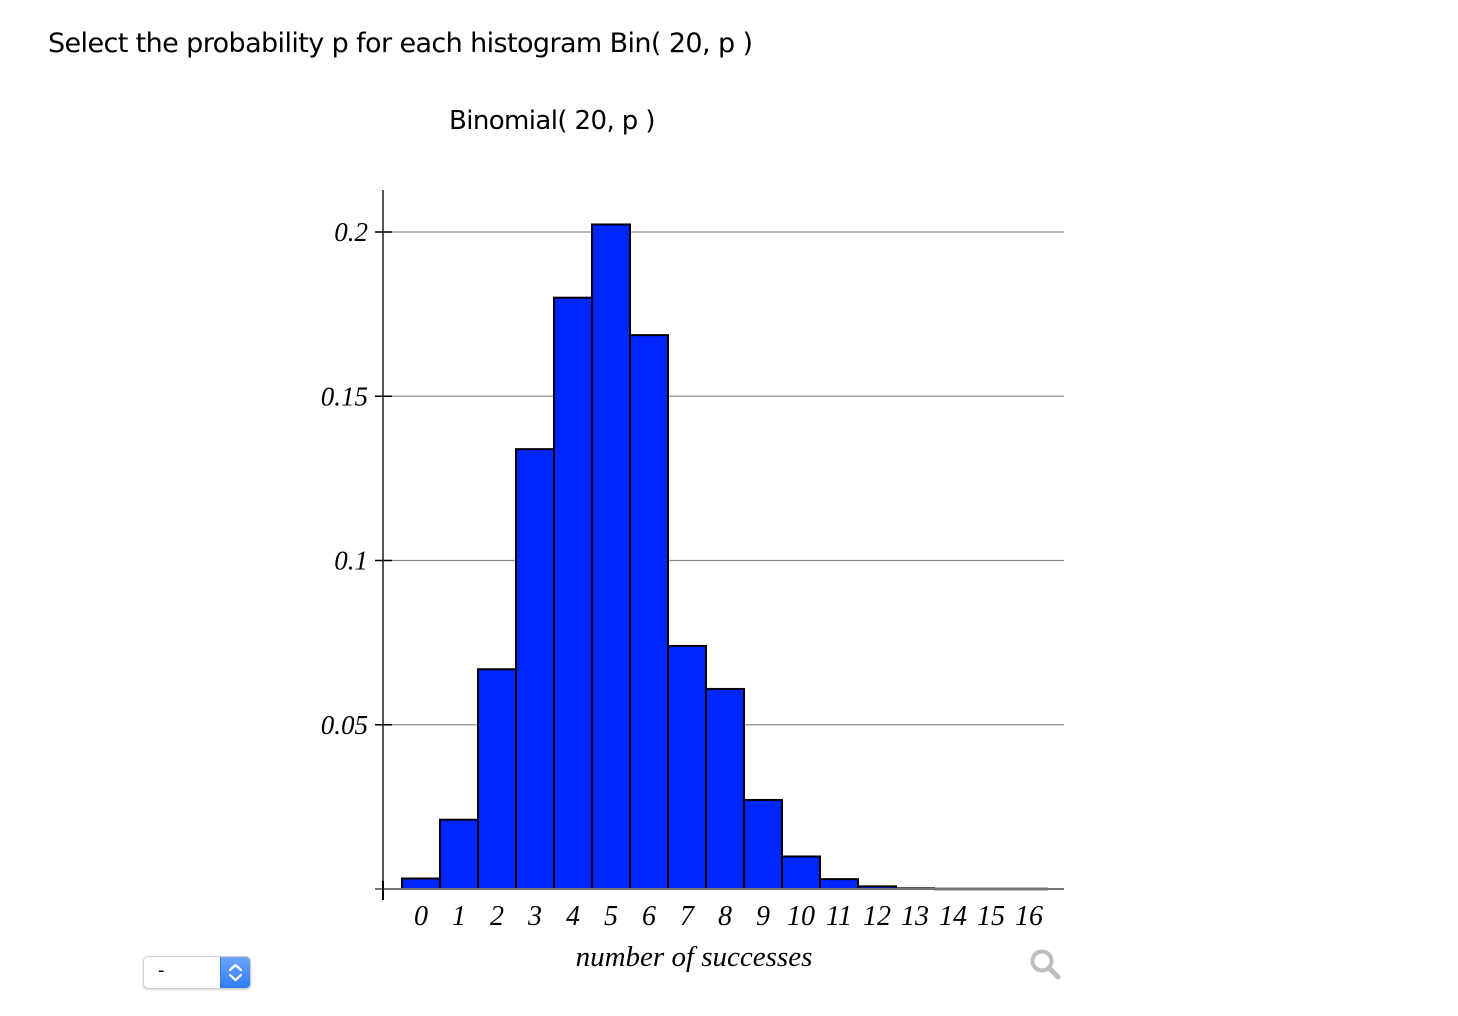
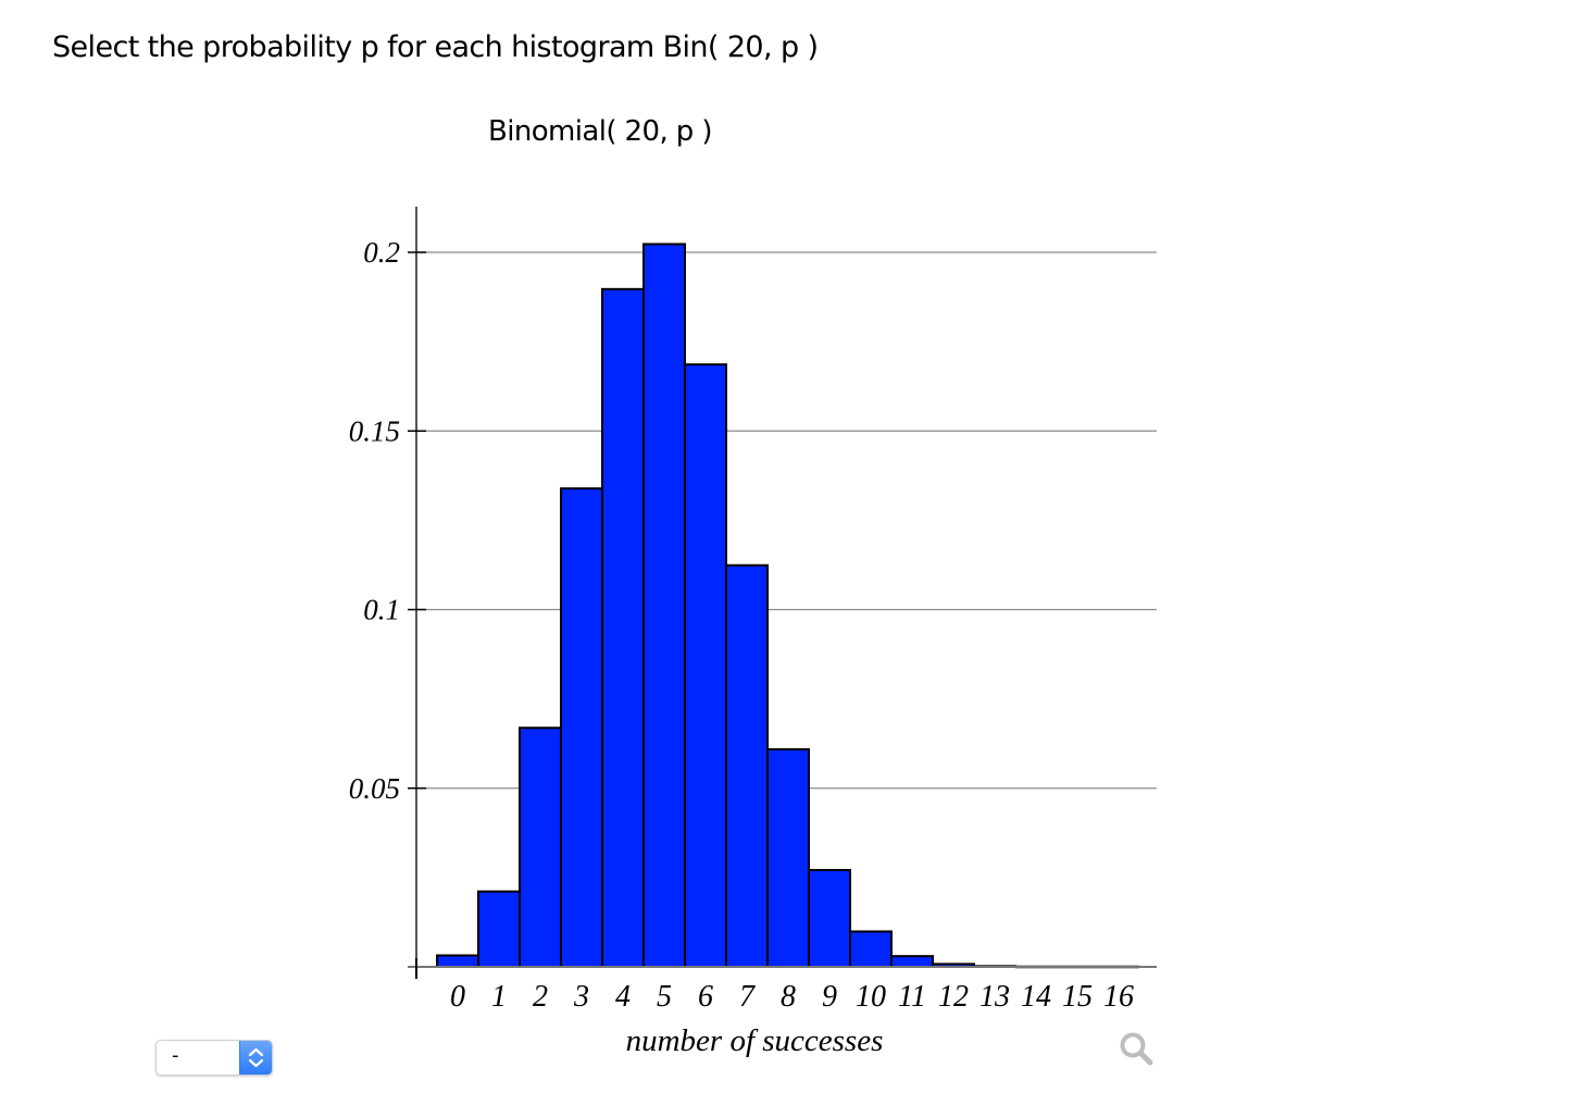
4: 0.180 -> 0.190
7: 0.074 -> 0.112
